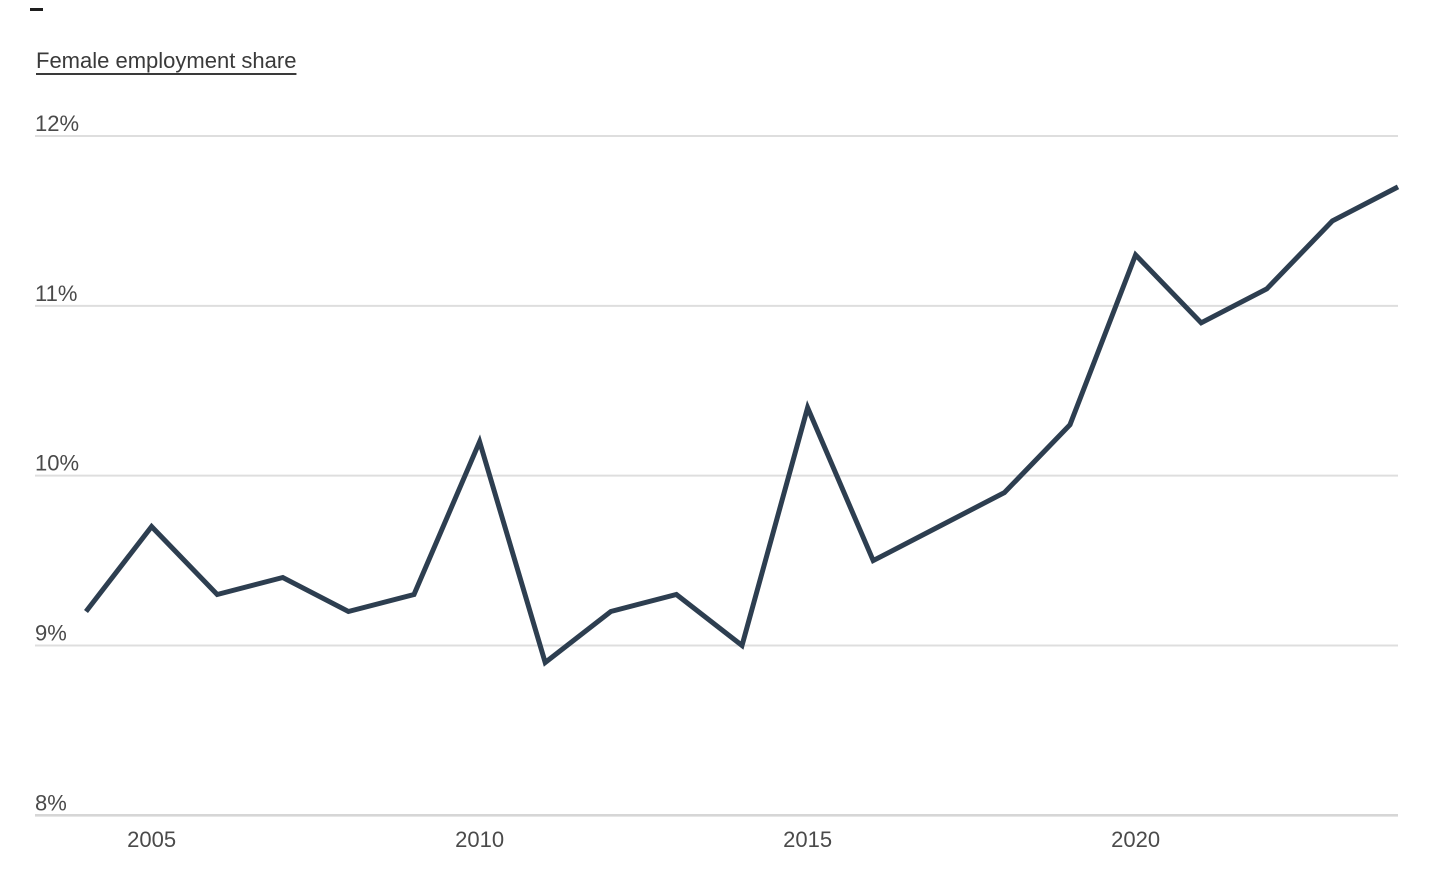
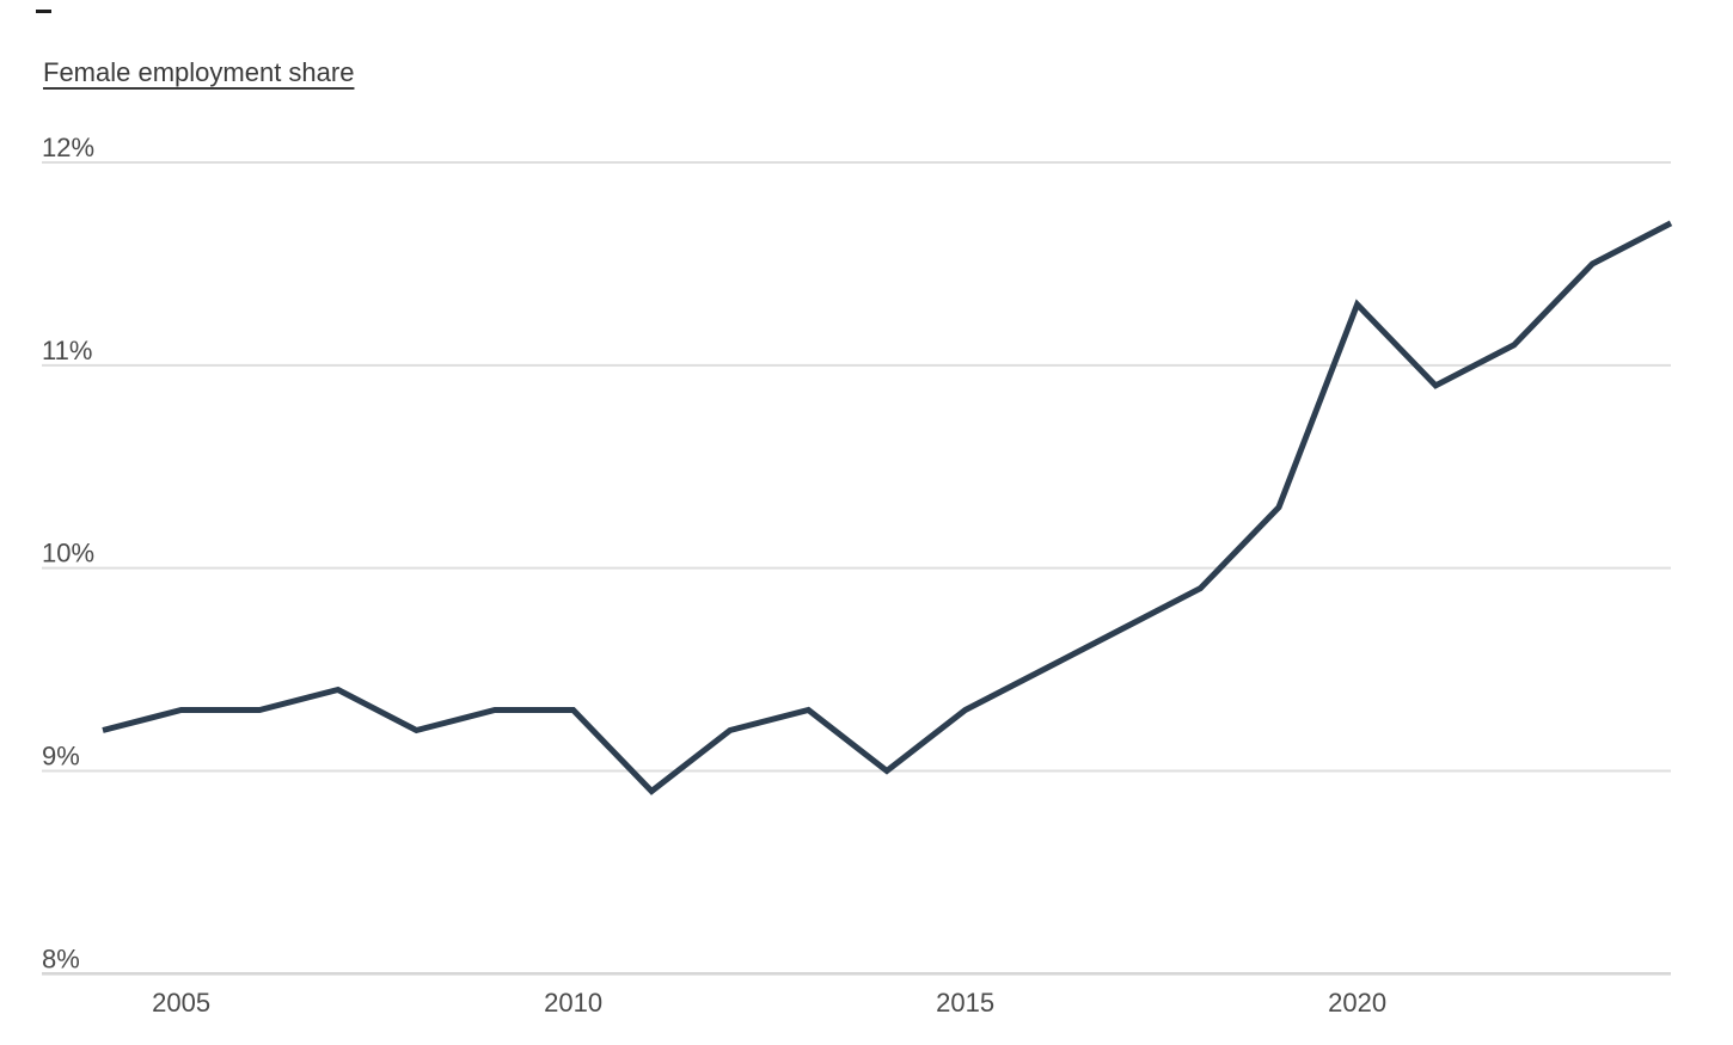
2005: 9.7% -> 9.3%
2010: 10.2% -> 9.3%
2015: 10.4% -> 9.3%
